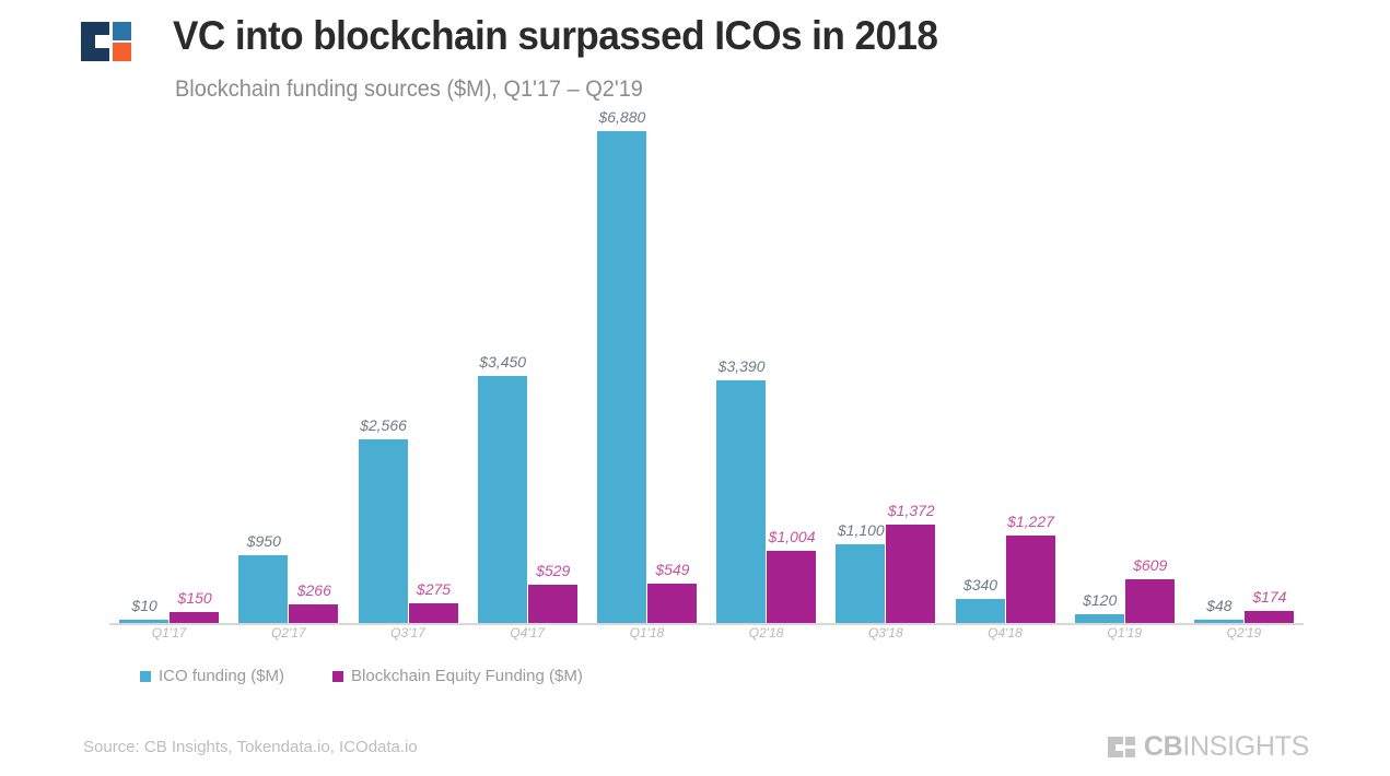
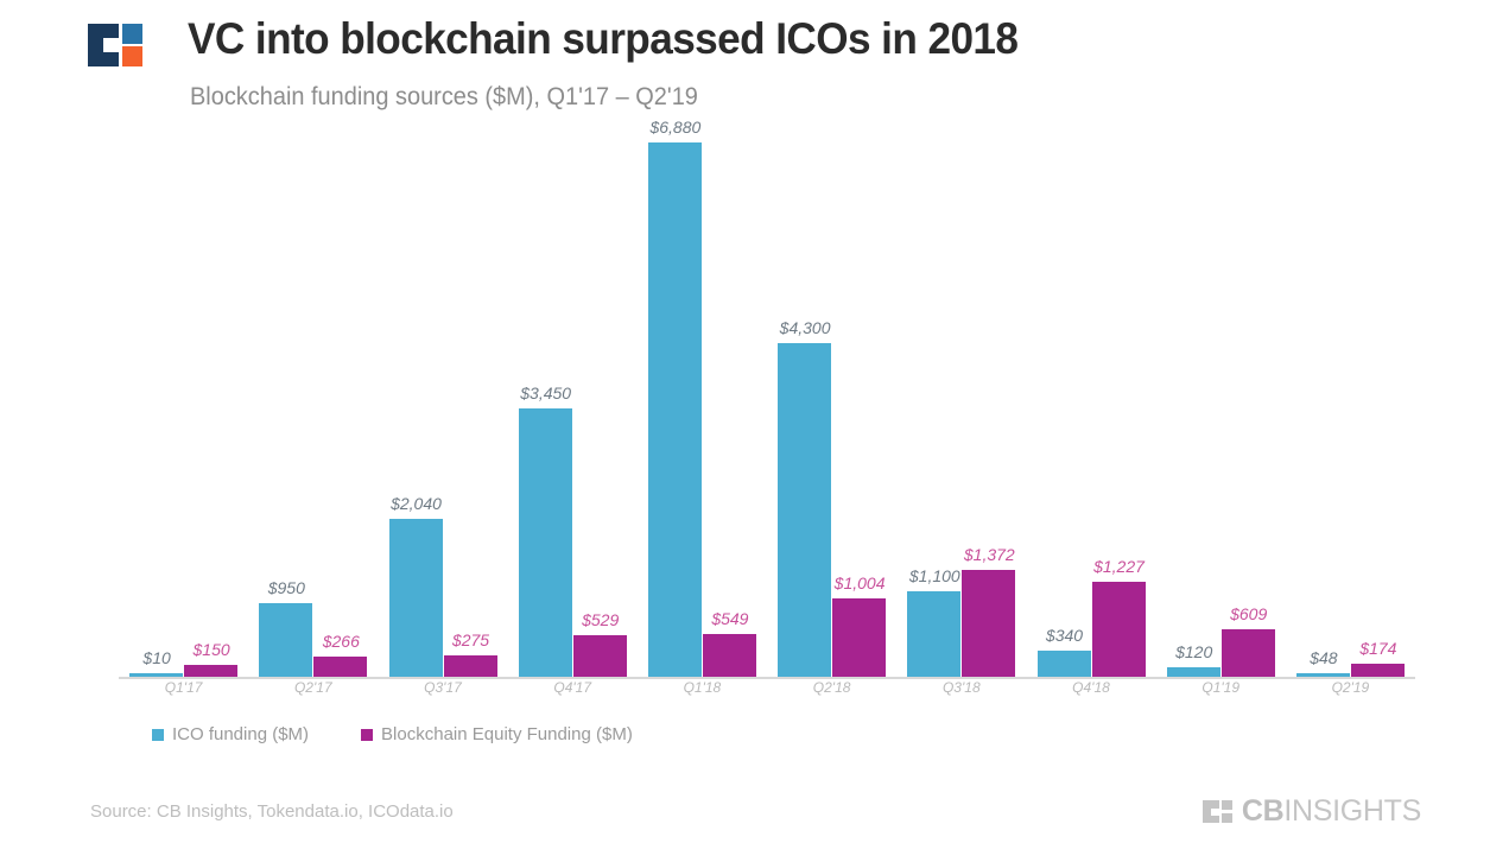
ICO funding ($M)/Q3'17: $2,566 -> $2,040
ICO funding ($M)/Q2'18: $3,390 -> $4,300
